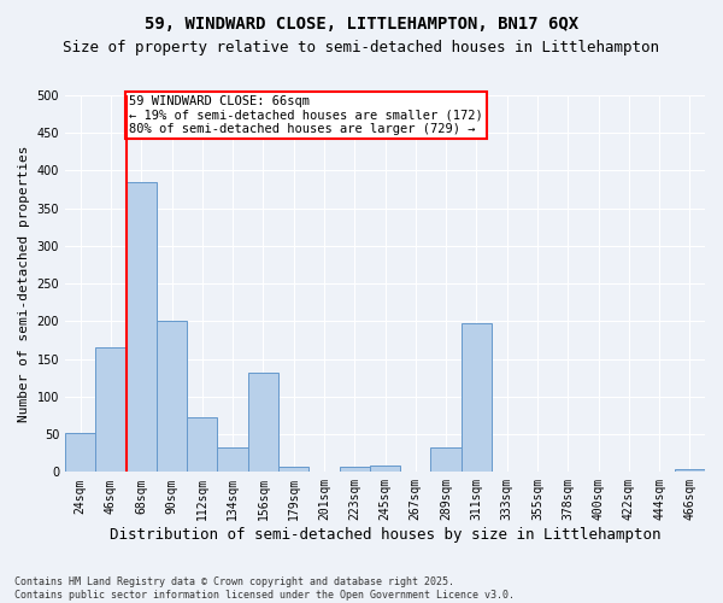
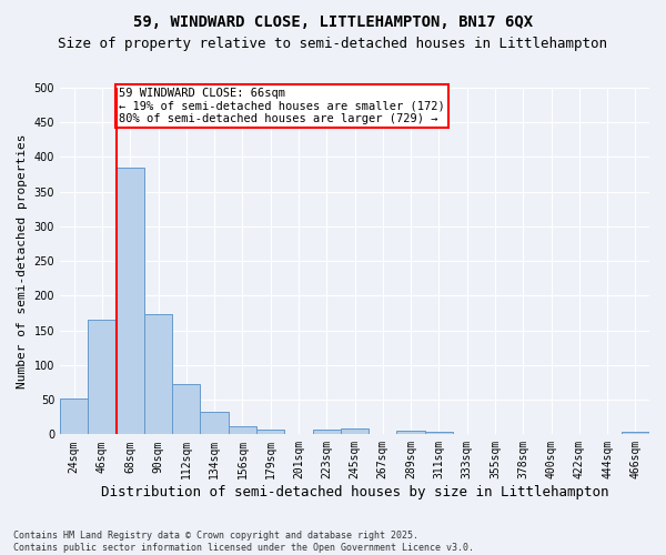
90sqm: 200 -> 174
156sqm: 132 -> 12
289sqm: 32 -> 5
311sqm: 198 -> 3
